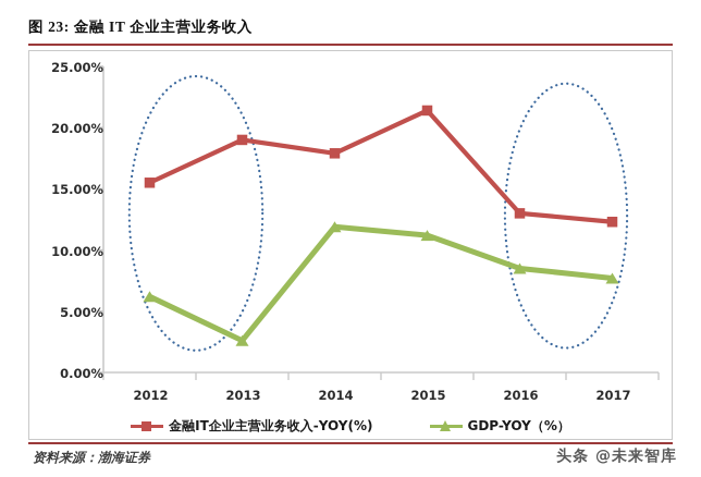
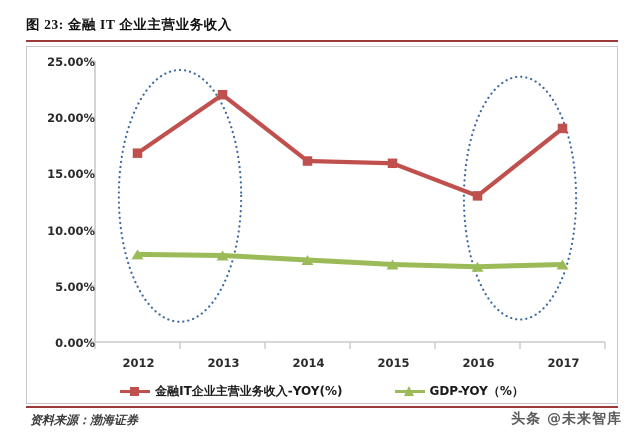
金融IT企业主营业务收入-YOY(%)/2012: 15.5% -> 16.8%
GDP-YOY（%）/2012: 6.2% -> 7.8%
金融IT企业主营业务收入-YOY(%)/2013: 19.0% -> 22.0%
GDP-YOY（%）/2013: 2.6% -> 7.7%
金融IT企业主营业务收入-YOY(%)/2014: 17.9% -> 16.1%
GDP-YOY（%）/2014: 11.9% -> 7.3%
金融IT企业主营业务收入-YOY(%)/2015: 21.4% -> 15.9%
GDP-YOY（%）/2015: 11.2% -> 6.9%
GDP-YOY（%）/2016: 8.5% -> 6.7%
金融IT企业主营业务收入-YOY(%)/2017: 12.3% -> 19.0%
GDP-YOY（%）/2017: 7.7% -> 6.9%
